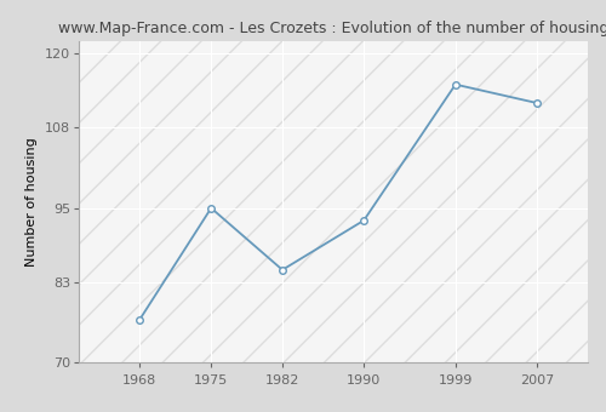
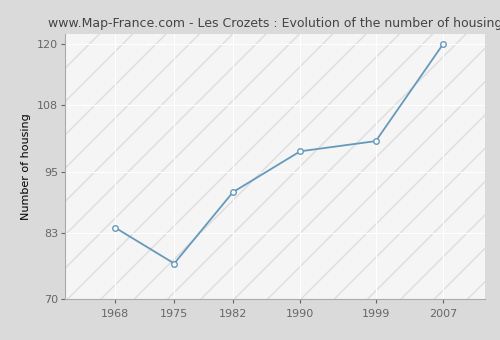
1968: 77 -> 84
1975: 95 -> 77
1982: 85 -> 91
1990: 93 -> 99
1999: 115 -> 101
2007: 112 -> 120
